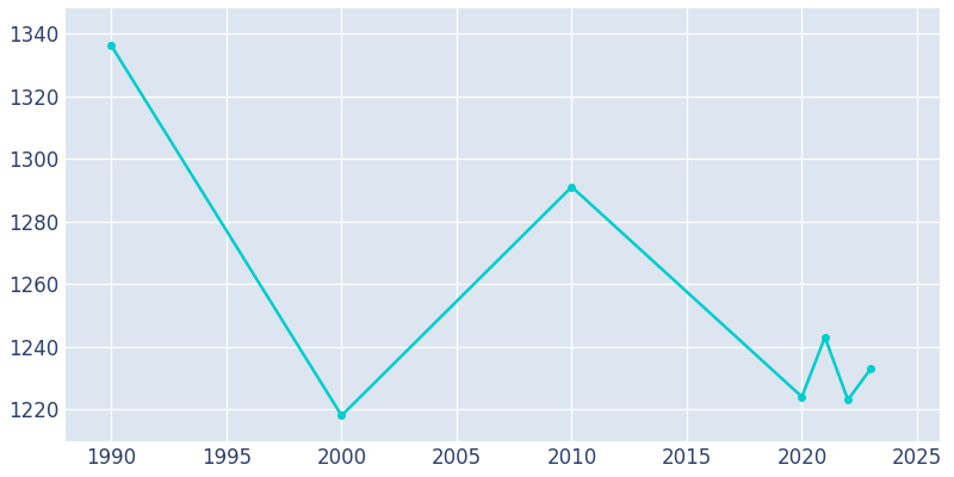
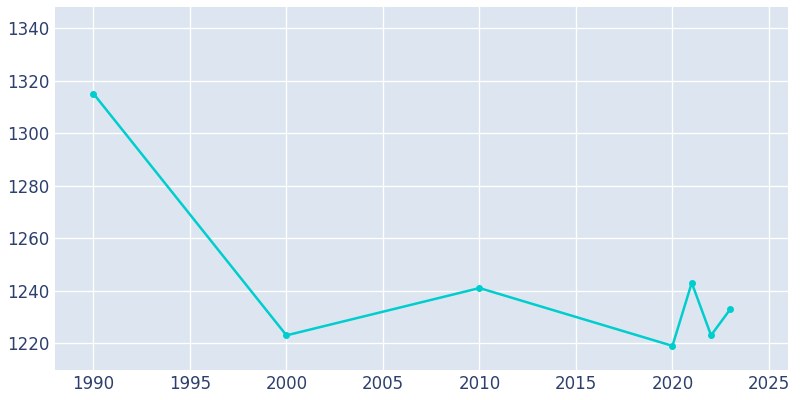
1990: 1336 -> 1315
2000: 1218 -> 1223
2010: 1291 -> 1241
2020: 1224 -> 1219
